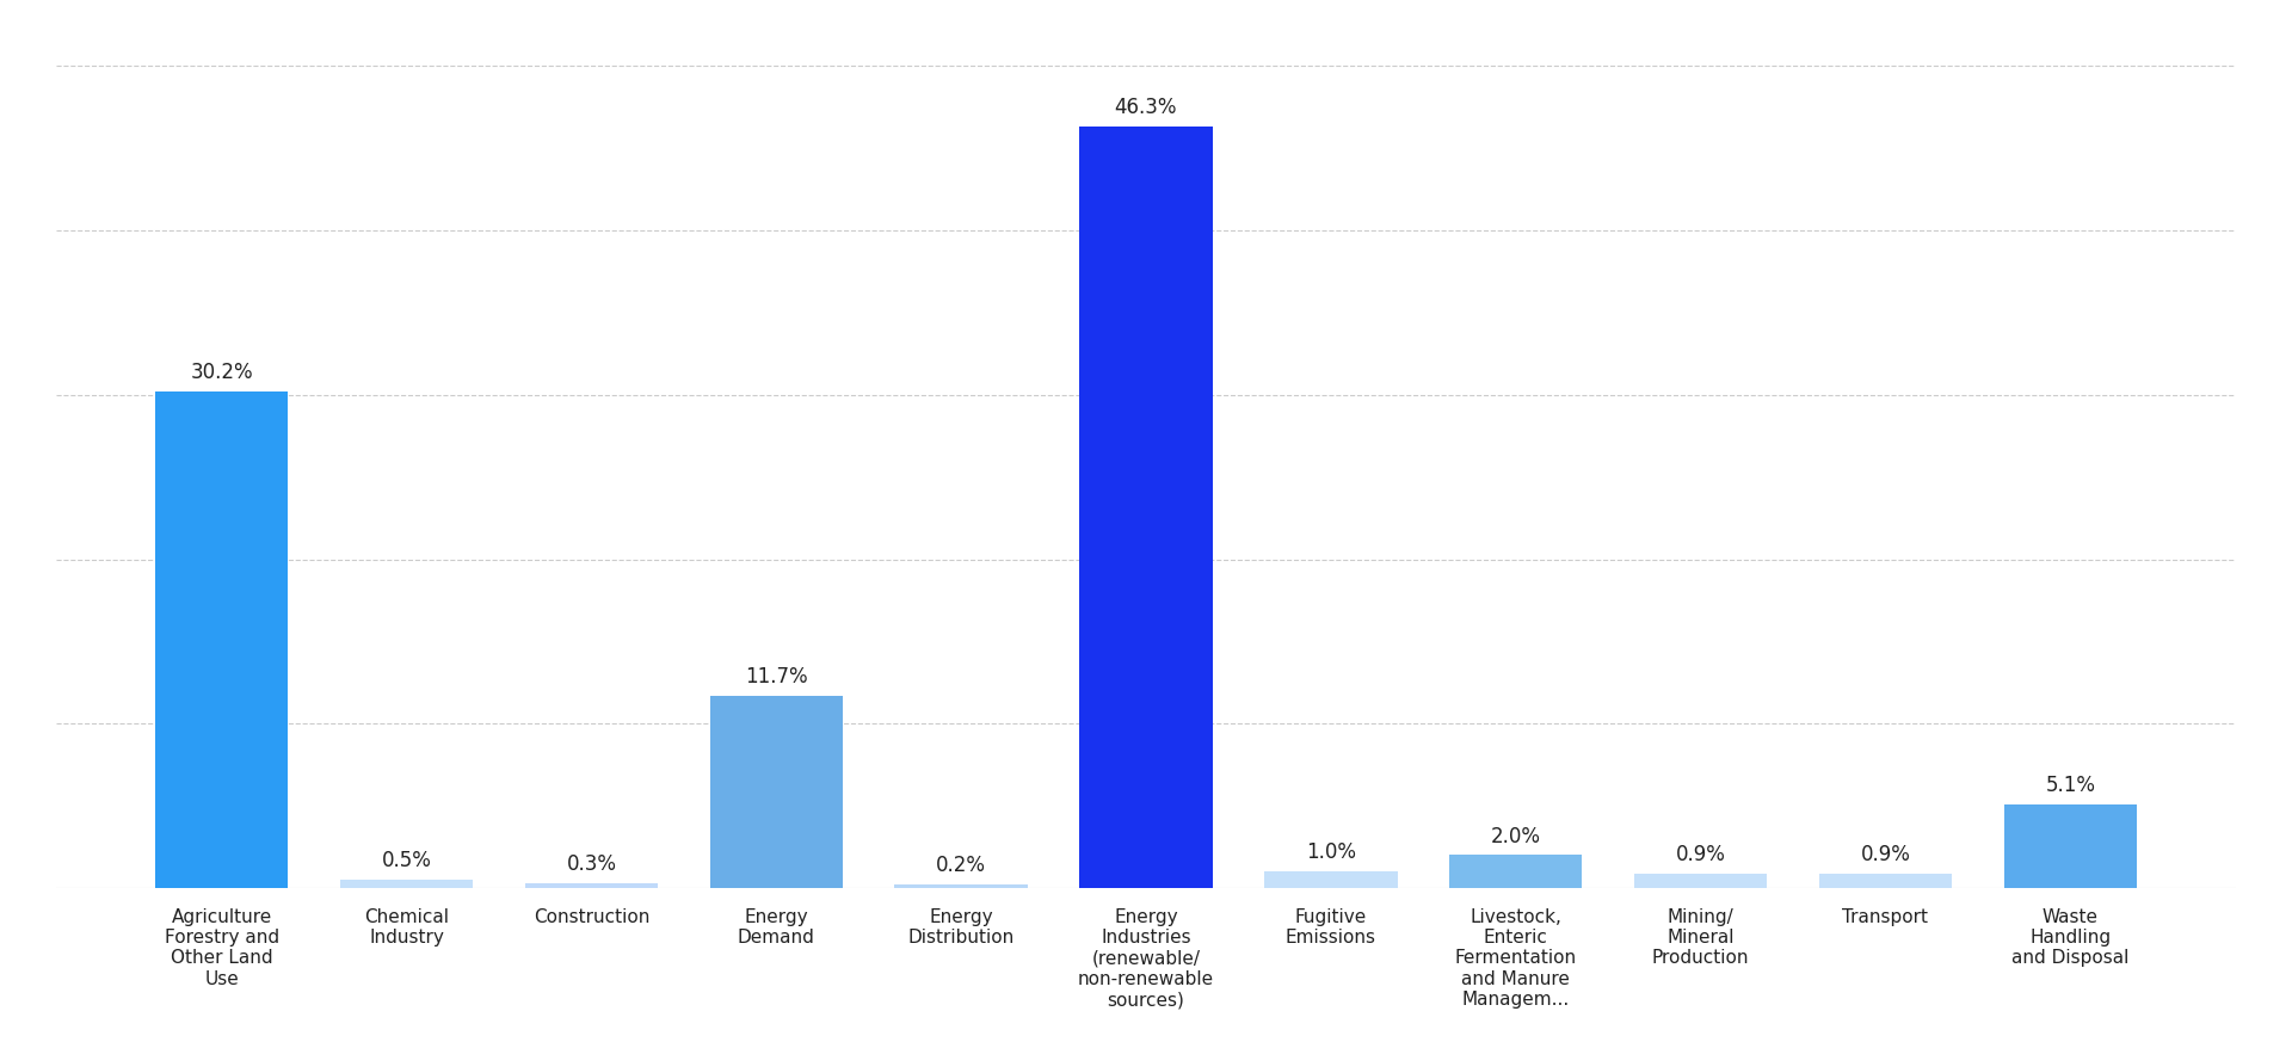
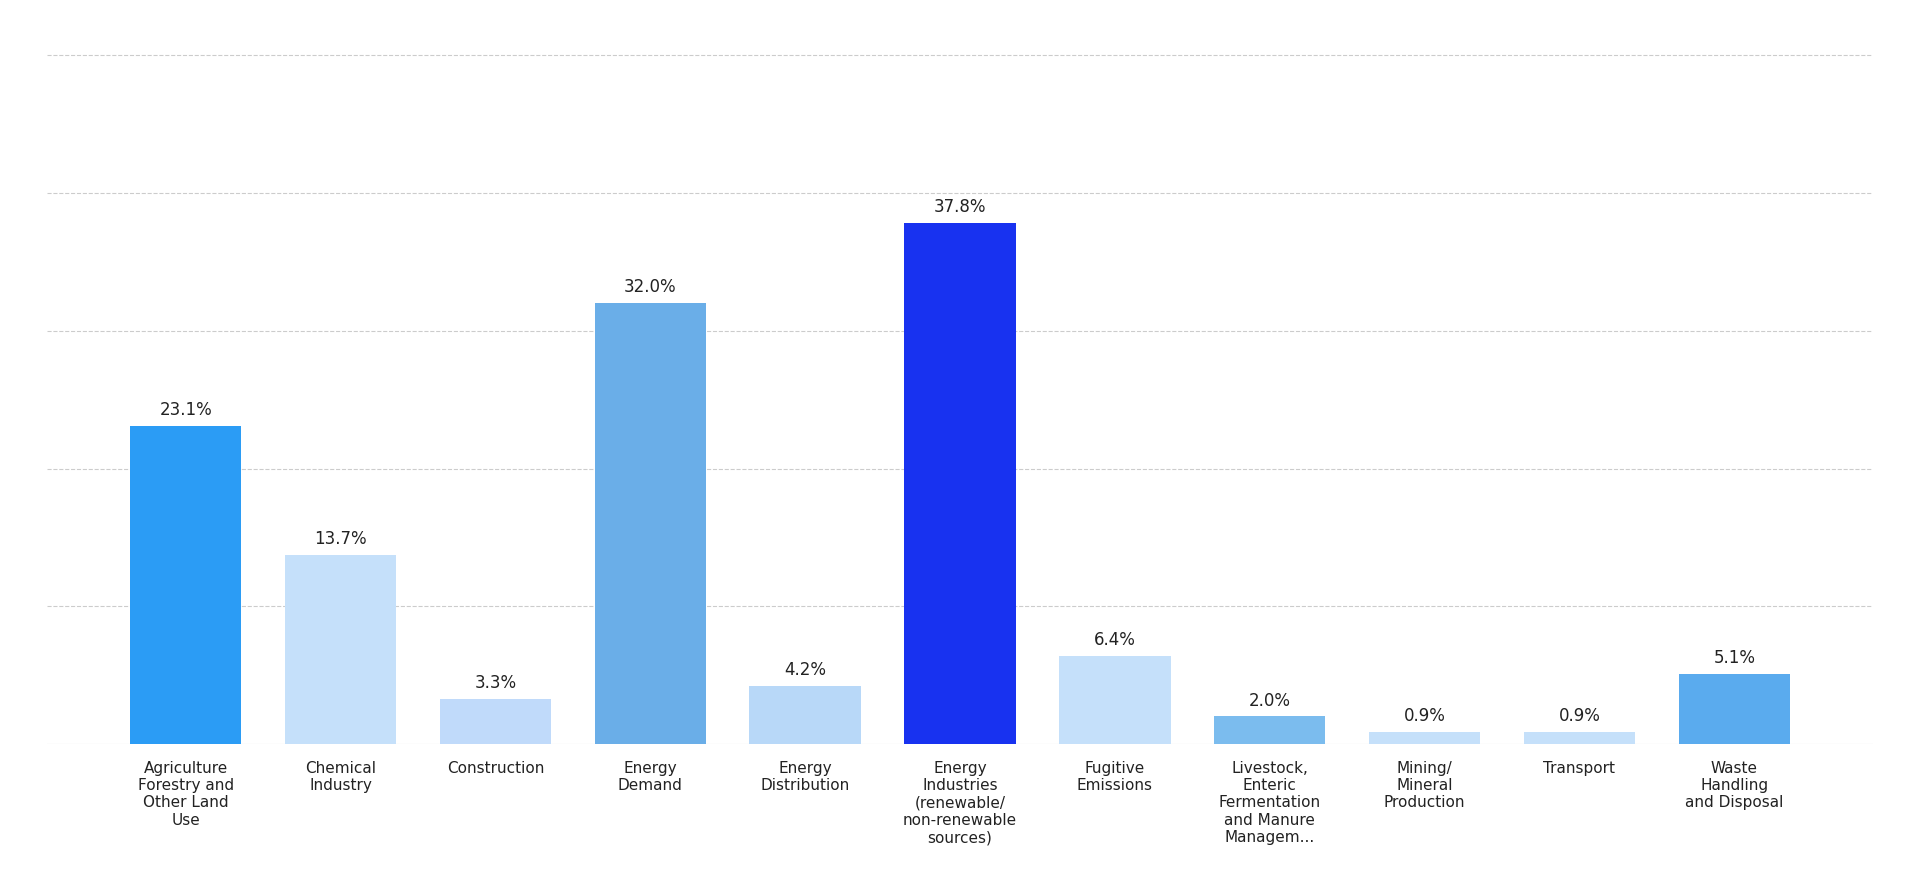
Agriculture Forestry and Other Land Use: 30.2% -> 23.1%
Chemical Industry: 0.5% -> 13.7%
Construction: 0.3% -> 3.3%
Energy Demand: 11.7% -> 32.0%
Energy Distribution: 0.2% -> 4.2%
Energy Industries (renewable/ non-renewable sources): 46.3% -> 37.8%
Fugitive Emissions: 1.0% -> 6.4%
